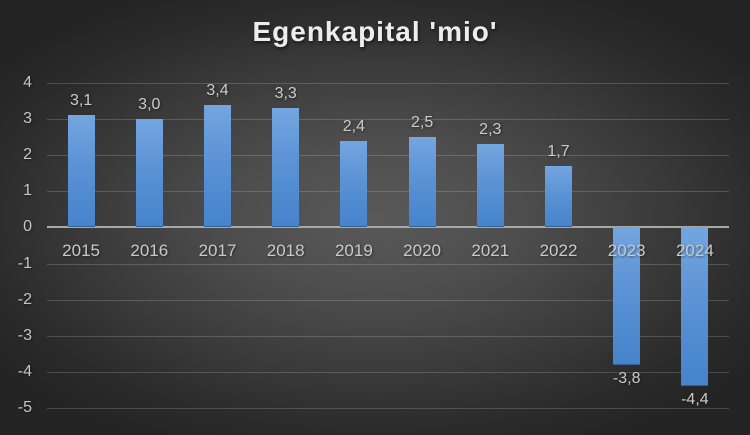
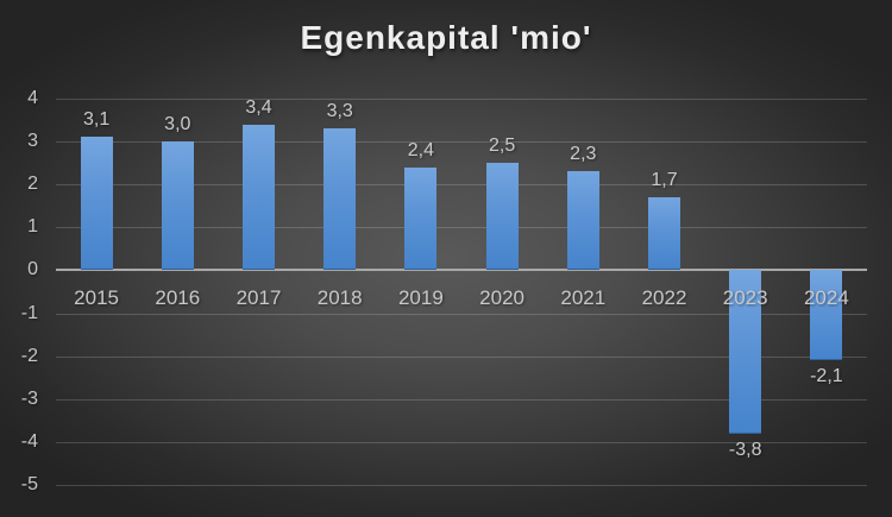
2024: -4,4 -> -2,1
